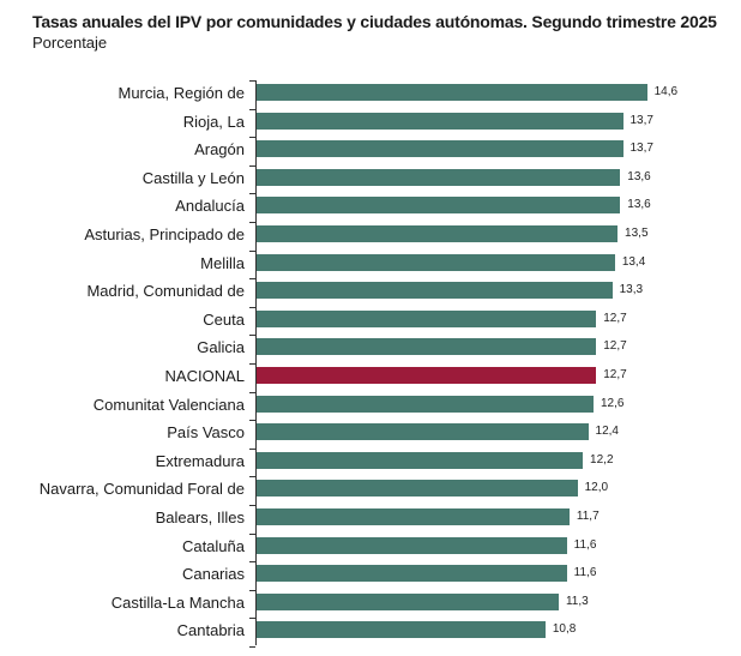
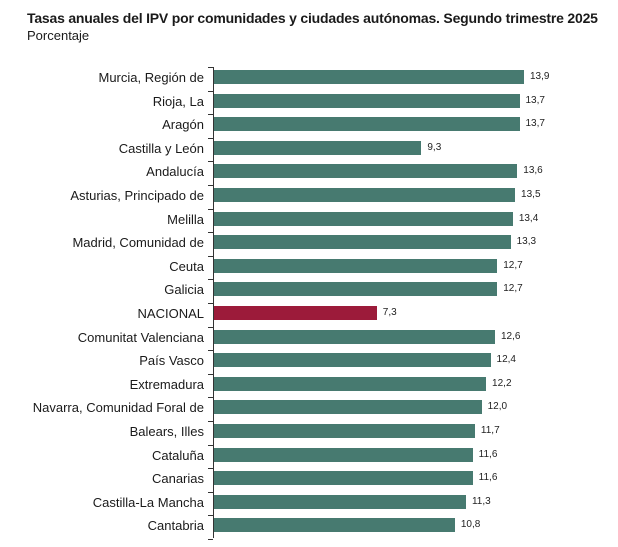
Murcia, Región de: 14,6 -> 13,9
Castilla y León: 13,6 -> 9,3
NACIONAL: 12,7 -> 7,3
